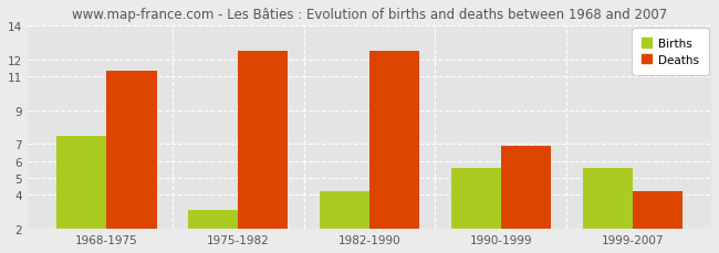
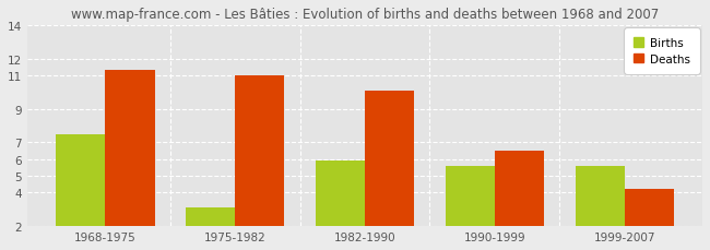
Deaths/1975-1982: 12.5 -> 11.0
Births/1982-1990: 4.2 -> 5.9
Deaths/1982-1990: 12.5 -> 10.1
Deaths/1990-1999: 6.9 -> 6.5
